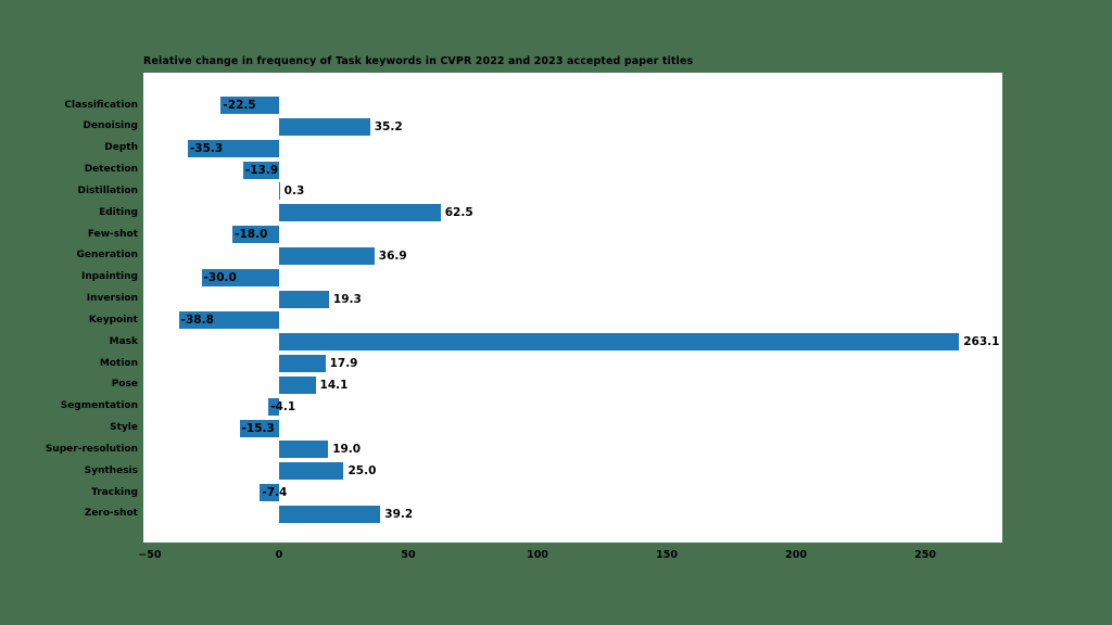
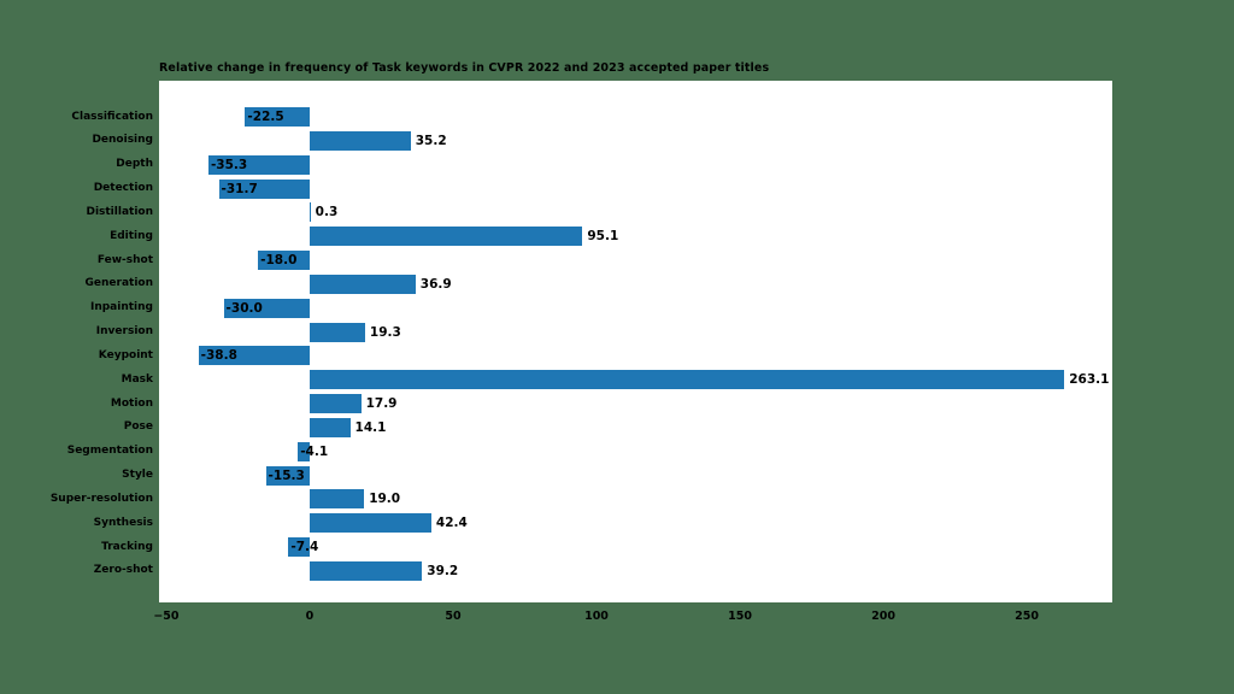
Detection: -13.9 -> -31.7
Editing: 62.5 -> 95.1
Synthesis: 25.0 -> 42.4
